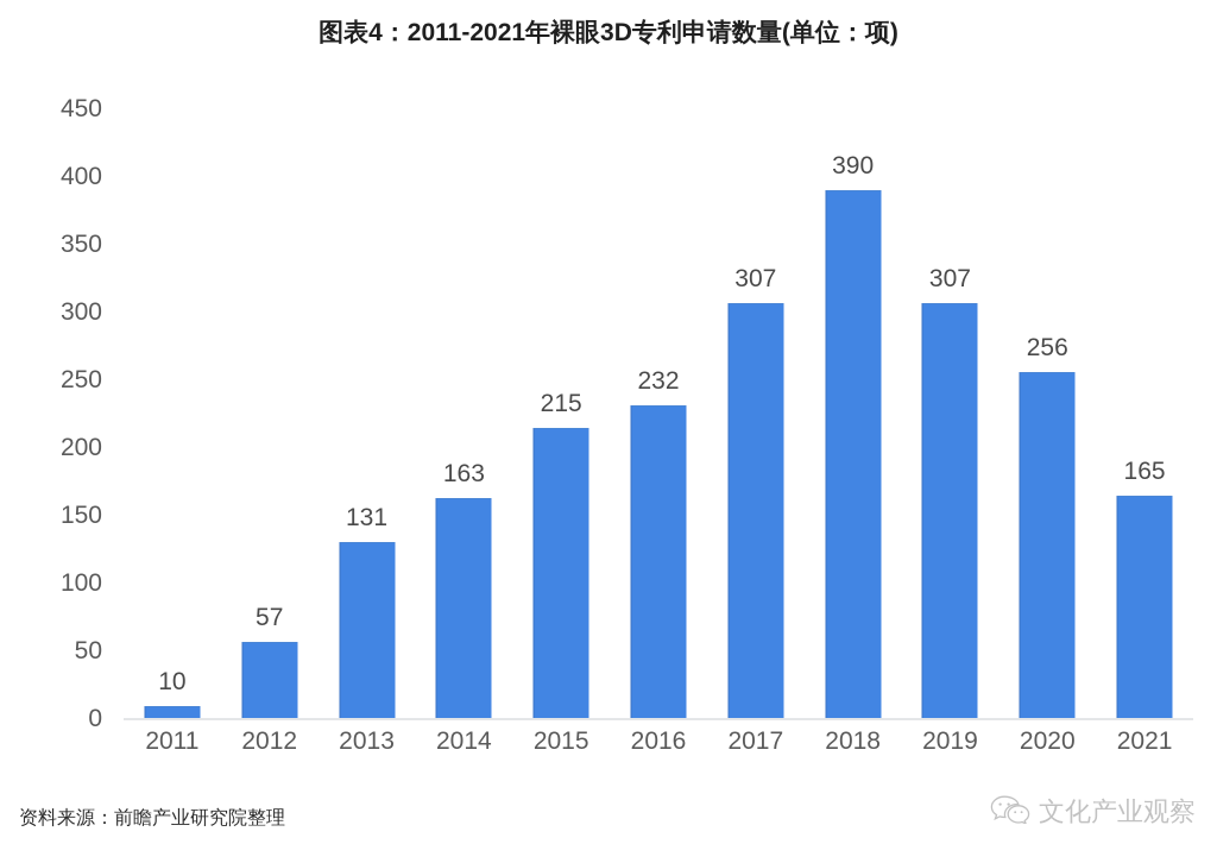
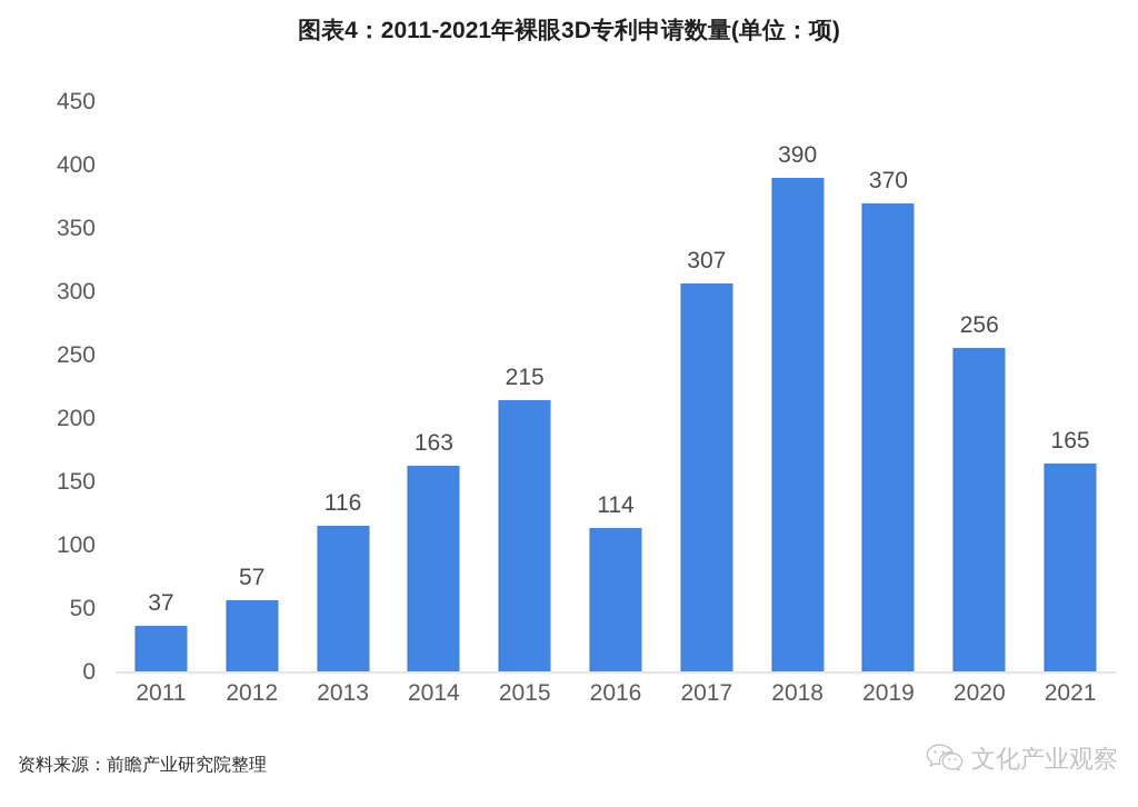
2011: 10 -> 37
2013: 131 -> 116
2016: 232 -> 114
2019: 307 -> 370
